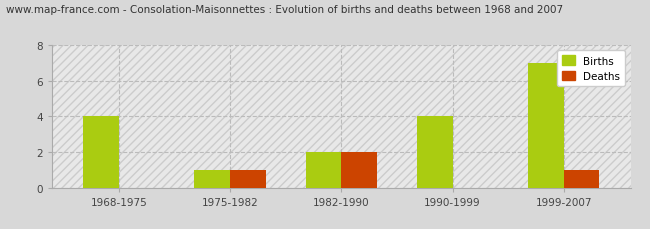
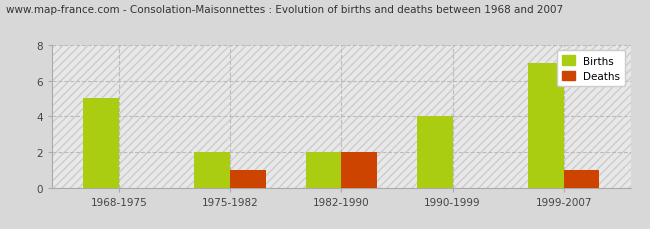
Births/1968-1975: 4 -> 5
Births/1975-1982: 1 -> 2
